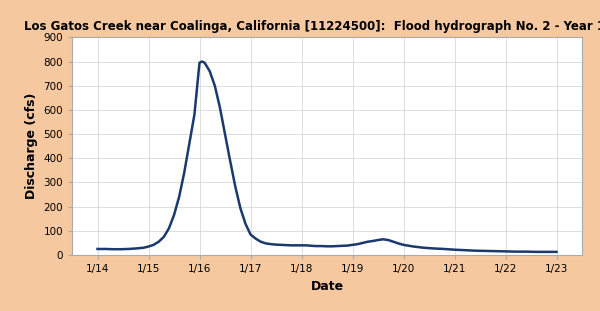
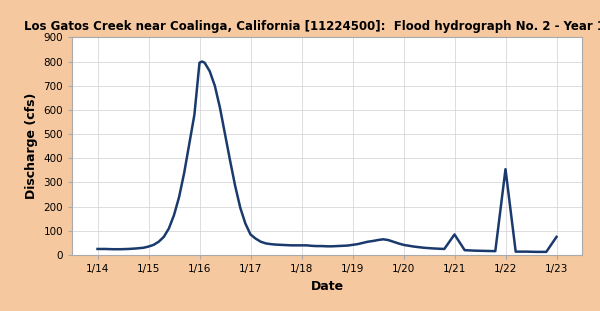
1/21: 22 -> 85
1/22: 15 -> 355
1/23: 13 -> 75
